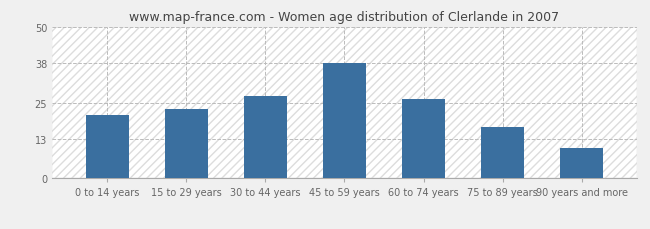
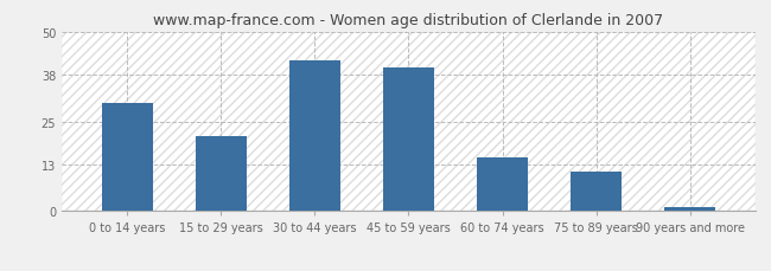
0 to 14 years: 21 -> 30
15 to 29 years: 23 -> 21
30 to 44 years: 27 -> 42
45 to 59 years: 38 -> 40
60 to 74 years: 26 -> 15
75 to 89 years: 17 -> 11
90 years and more: 10 -> 1
